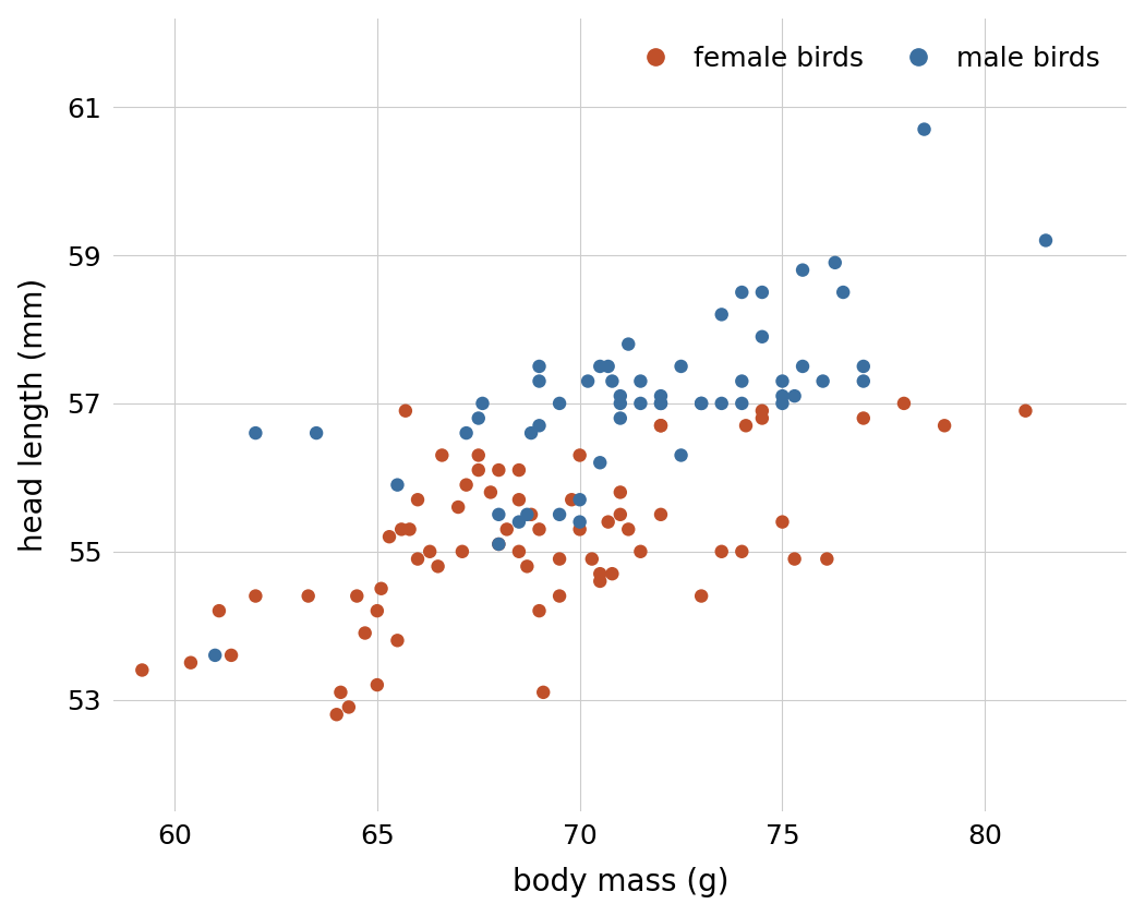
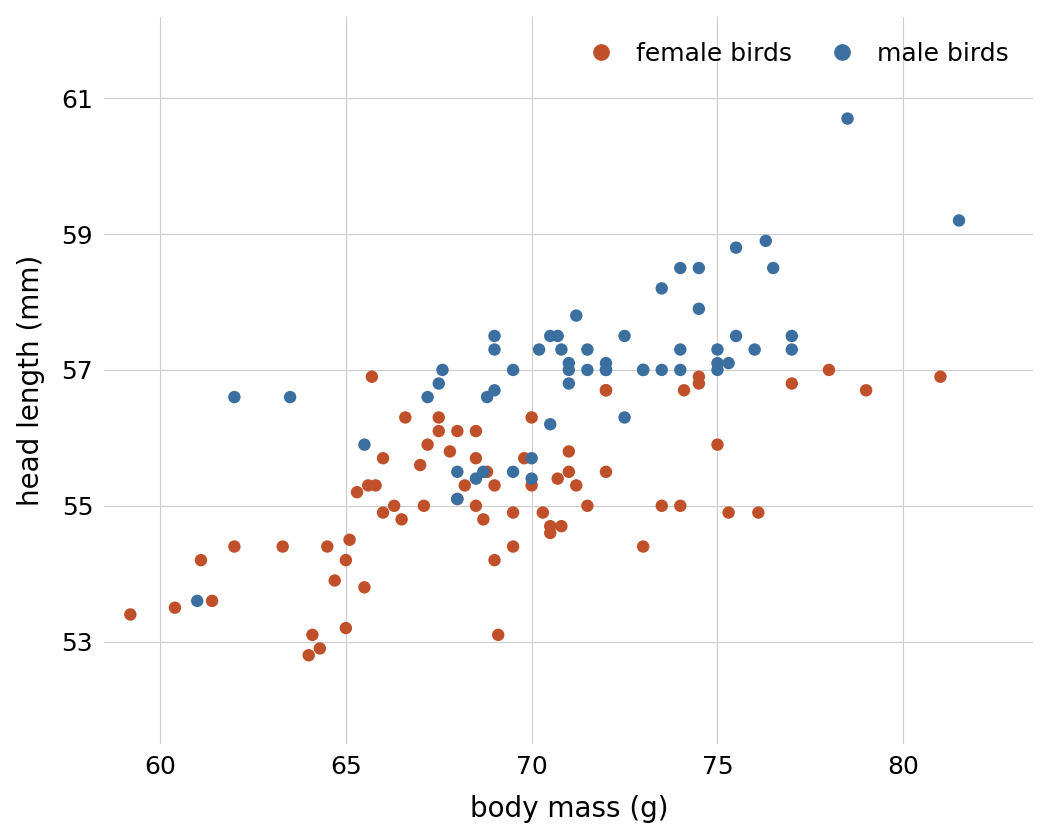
female birds/75: 55.4 -> 55.9
